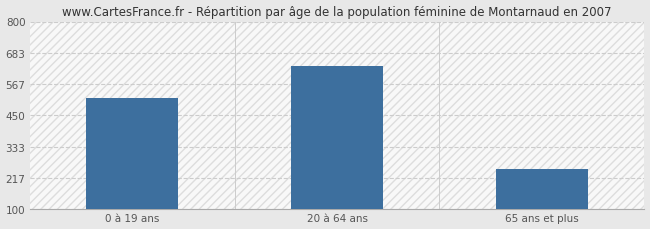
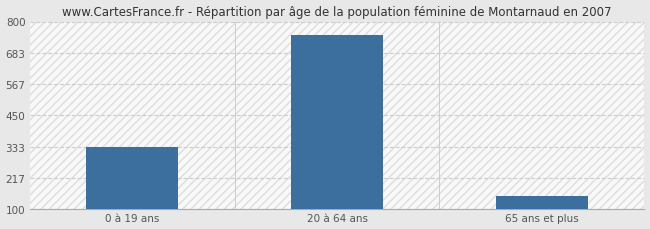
0 à 19 ans: 515 -> 333
20 à 64 ans: 635 -> 750
65 ans et plus: 250 -> 150
